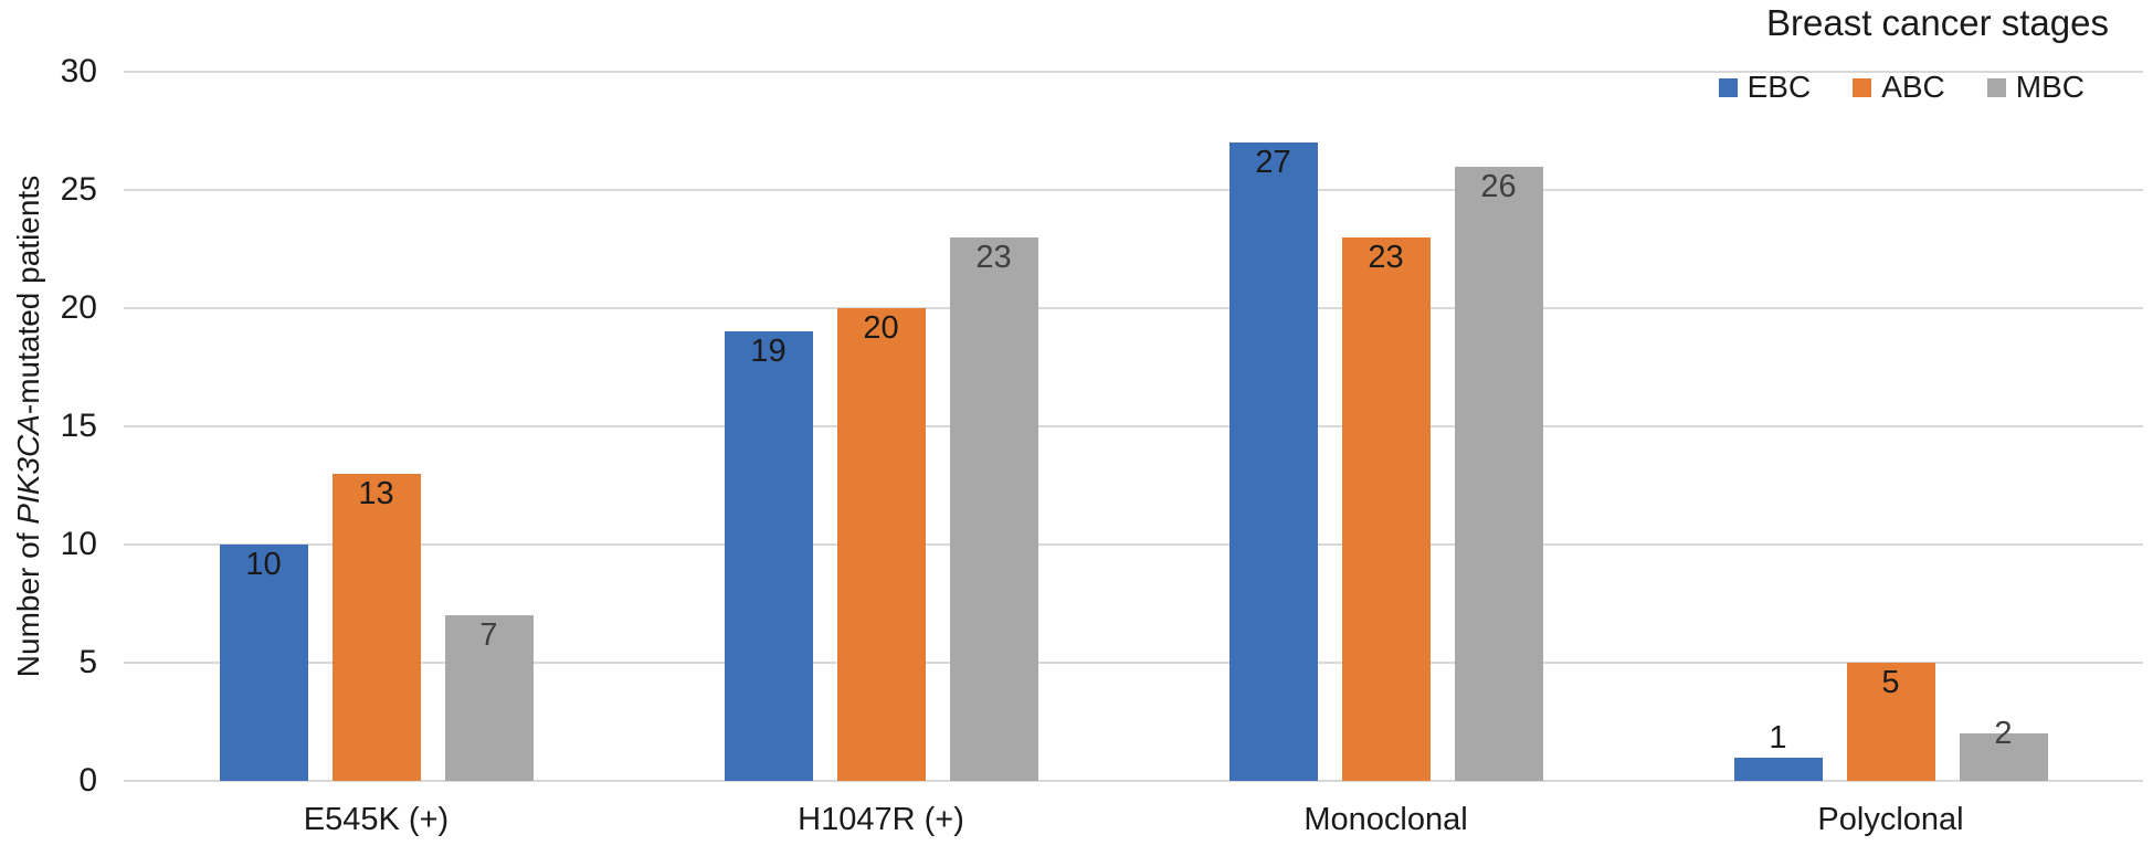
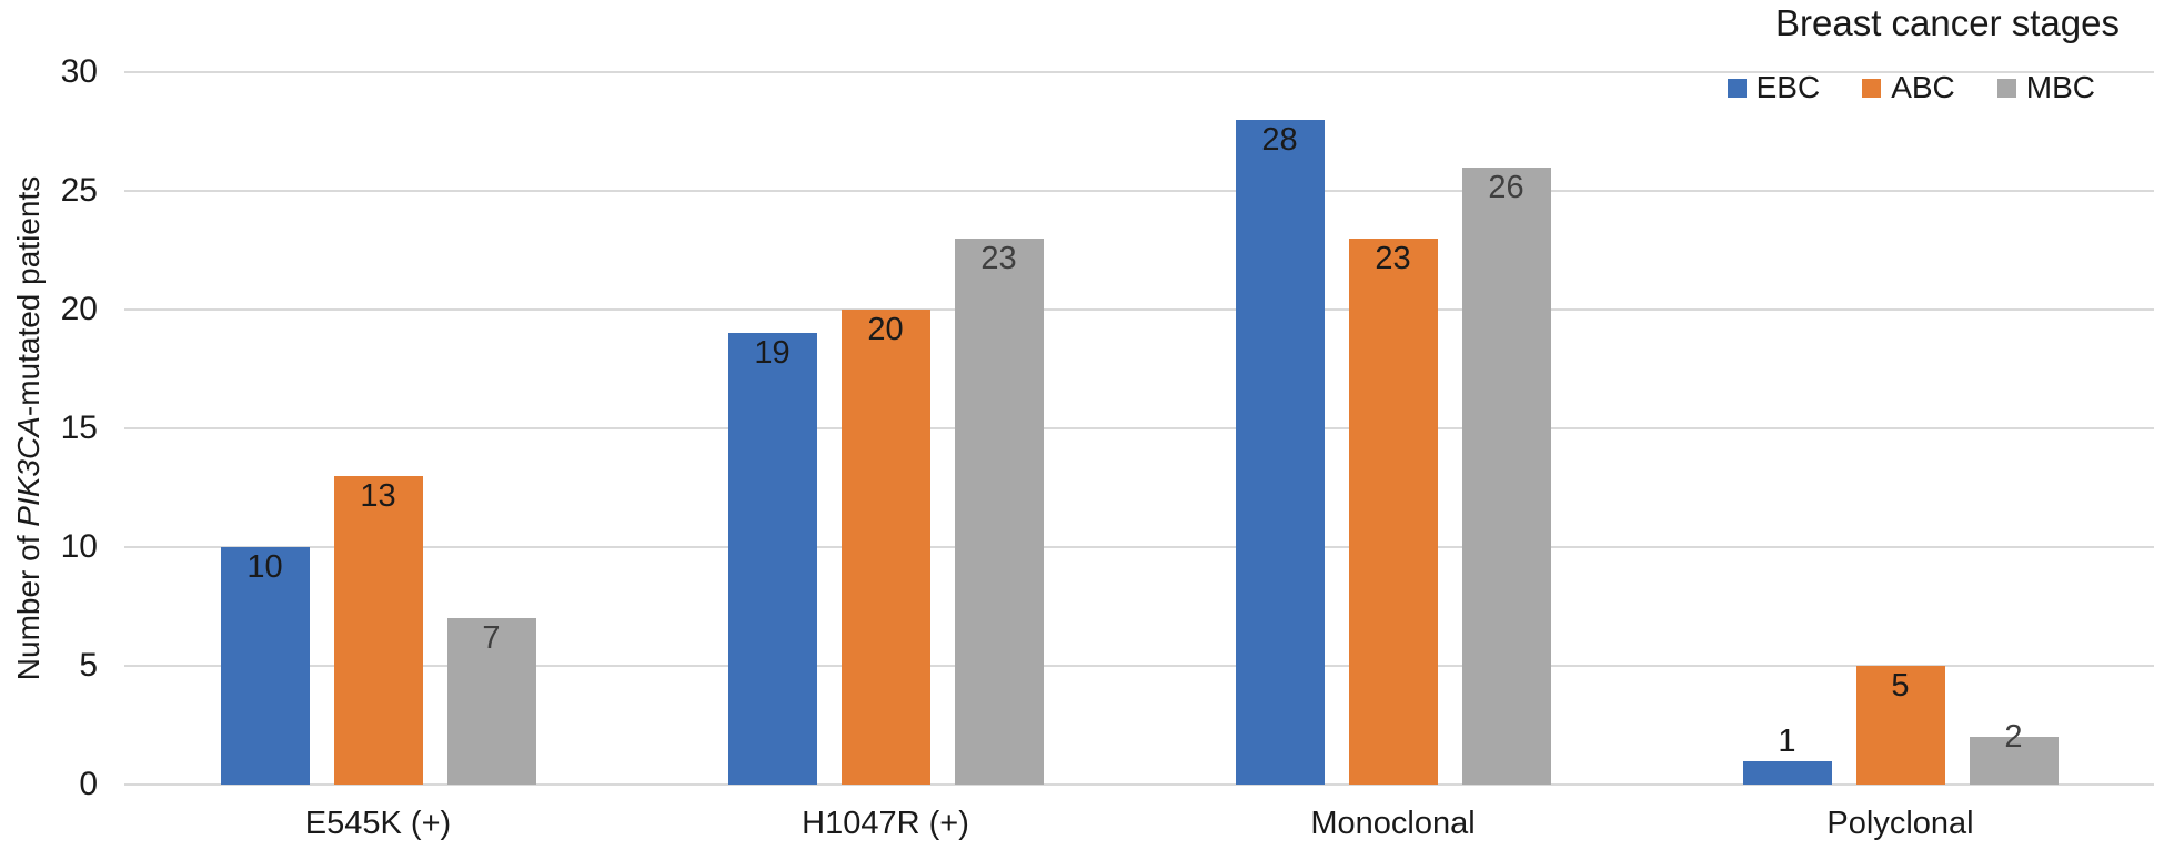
EBC/Monoclonal: 27 -> 28
